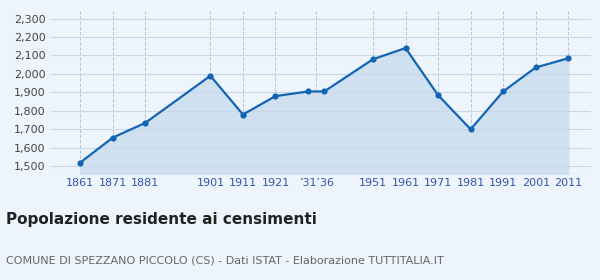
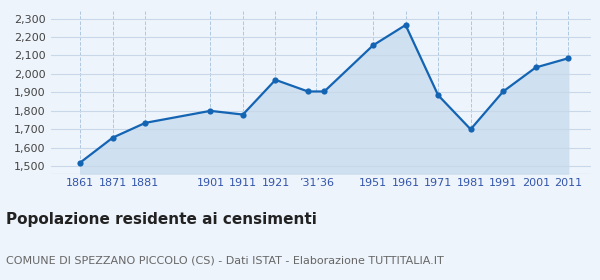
1901: 1,990 -> 1,800
1921: 1,880 -> 1,970
1951: 2,080 -> 2,160
1961: 2,140 -> 2,260
